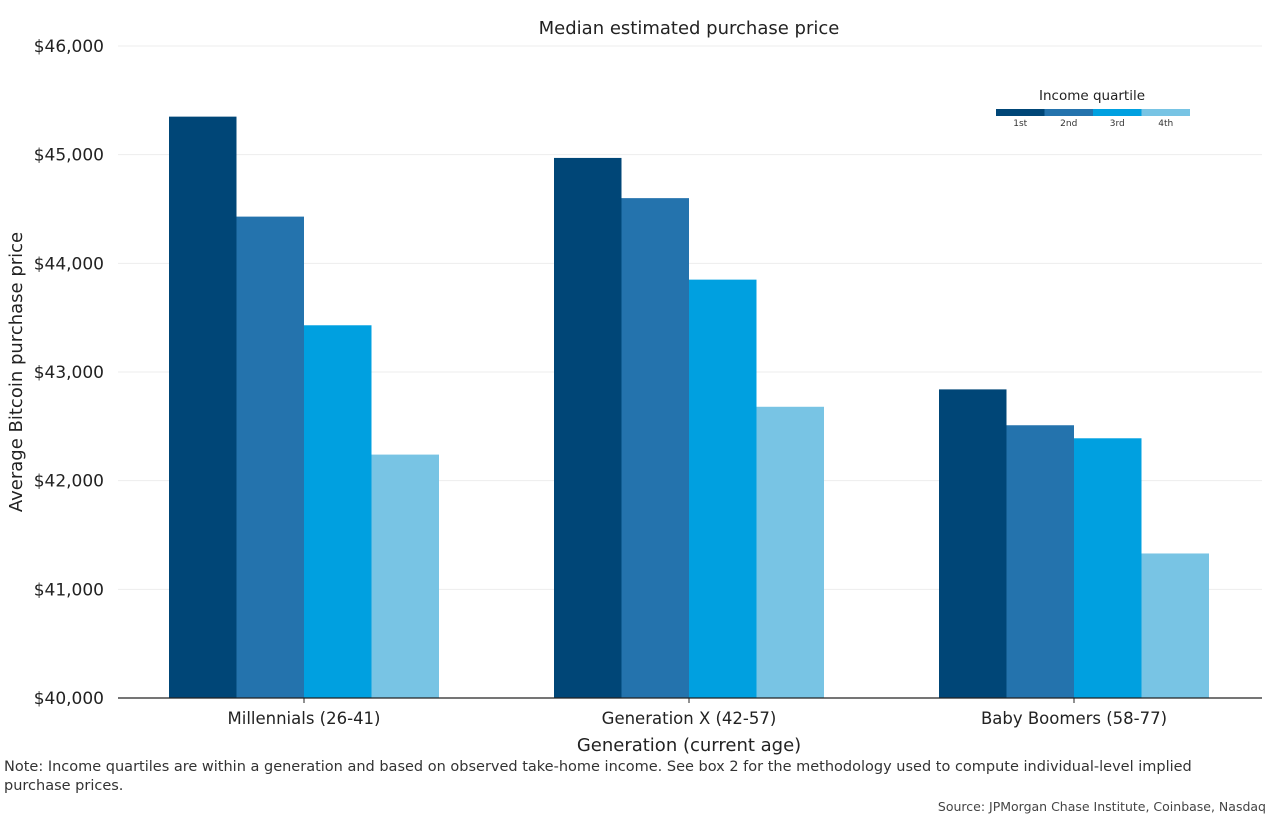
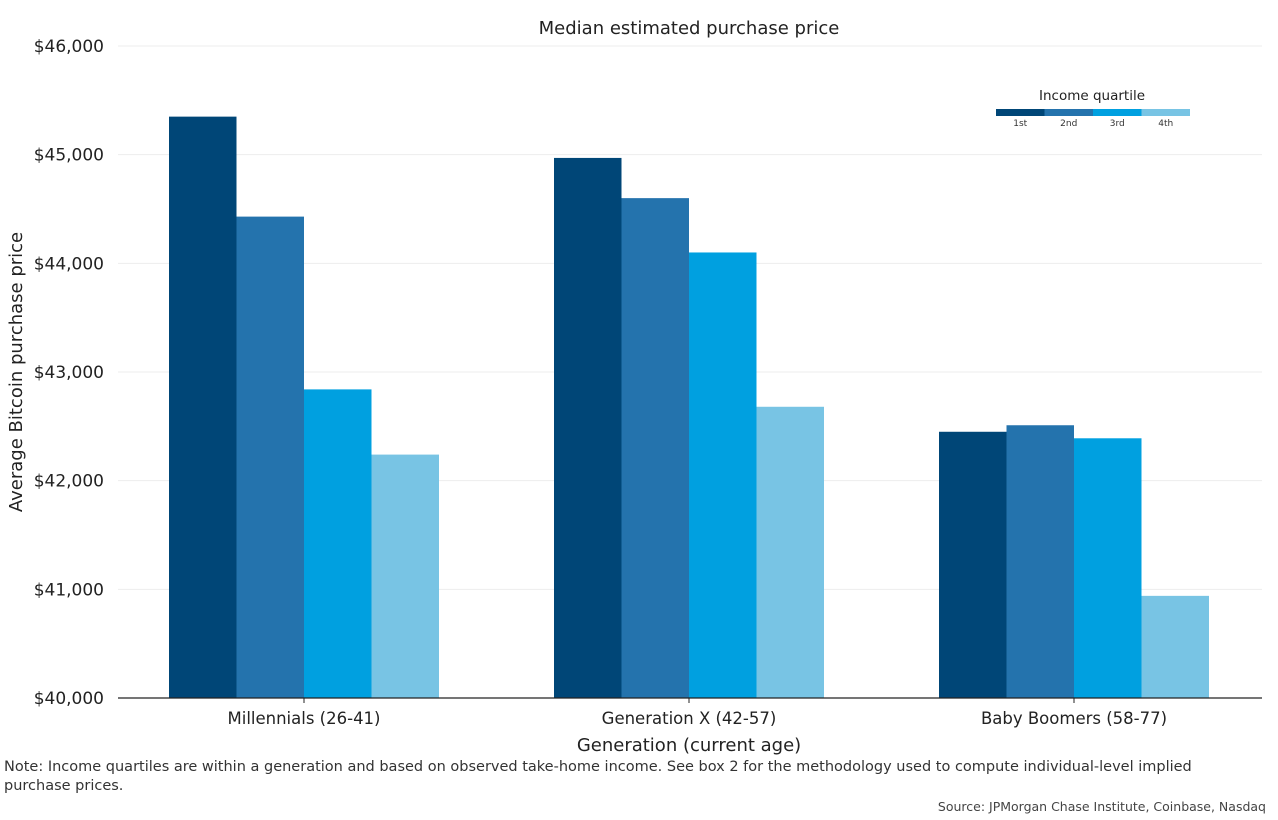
3rd/Millennials (26-41): $43430 -> $42840
3rd/Generation X (42-57): $43850 -> $44100
1st/Baby Boomers (58-77): $42840 -> $42450
4th/Baby Boomers (58-77): $41330 -> $40940
